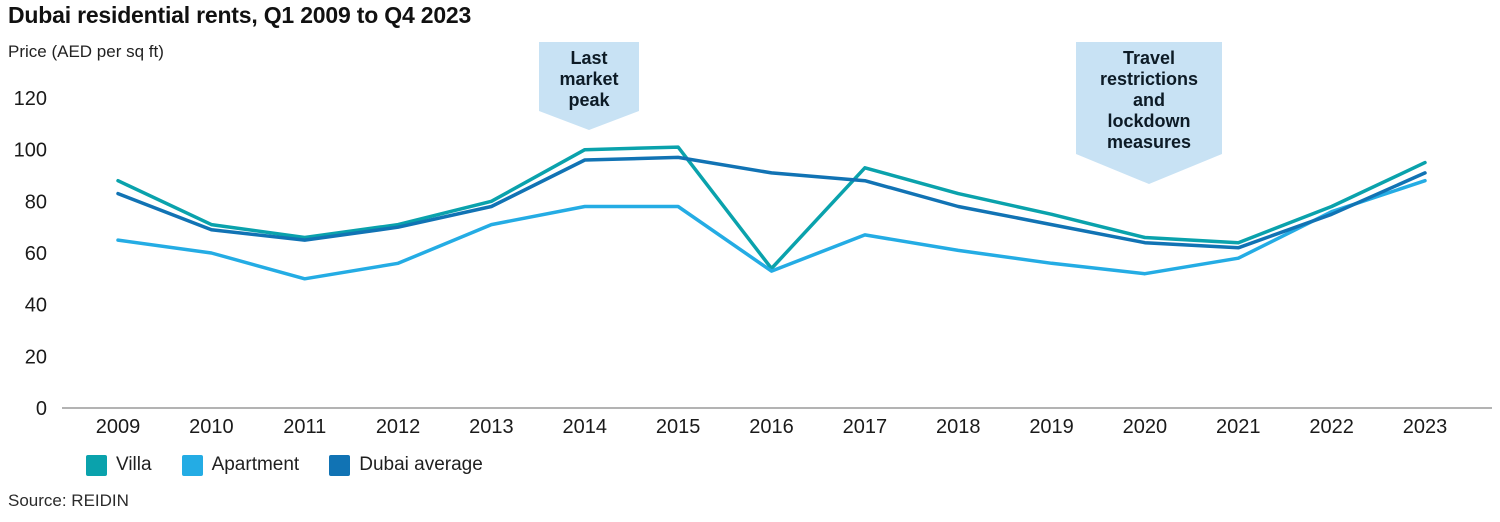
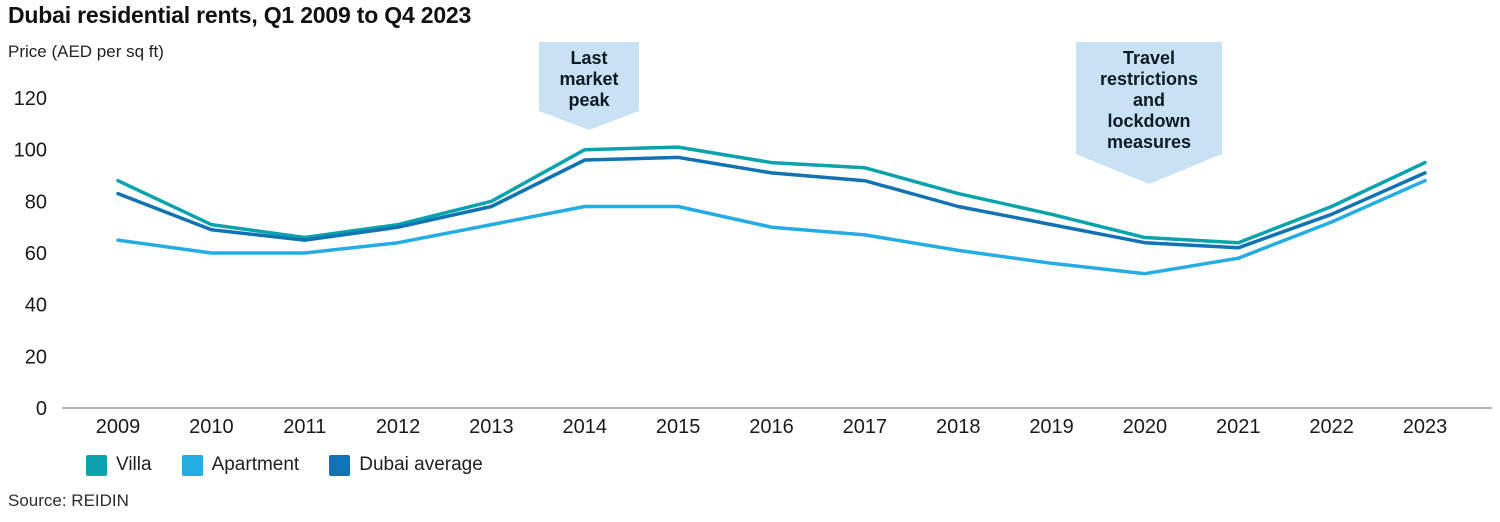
Apartment/2011: 50 -> 60
Apartment/2012: 56 -> 64
Villa/2016: 54 -> 95
Apartment/2016: 53 -> 70
Apartment/2022: 76 -> 72
